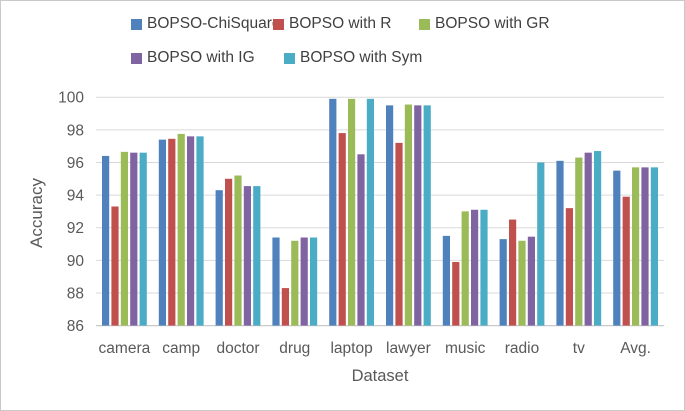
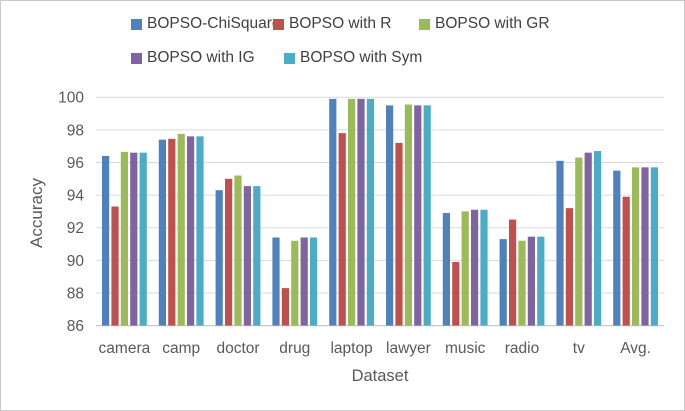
BOPSO with IG/laptop: 96.5 -> 99.9
BOPSO-ChiSquare/music: 91.5 -> 92.9
BOPSO with Sym/radio: 96.0 -> 91.5
